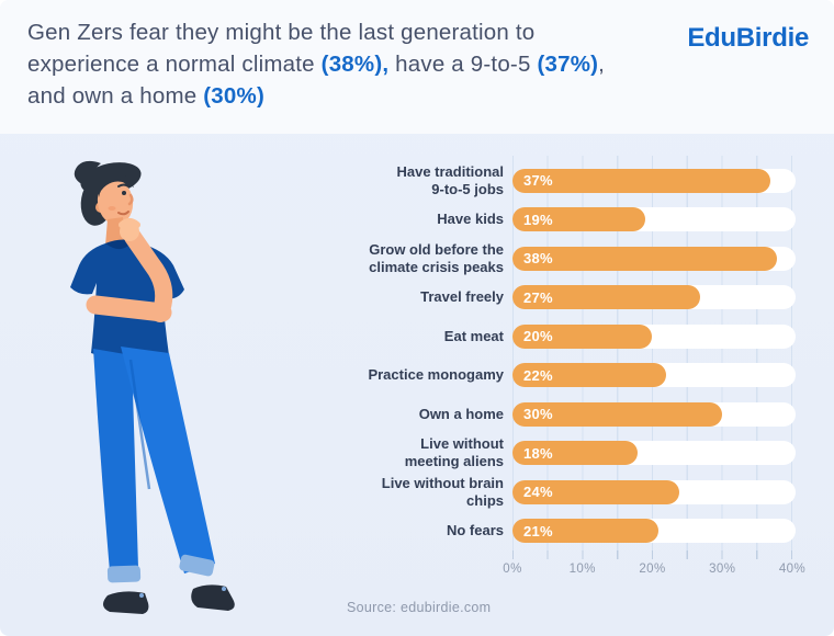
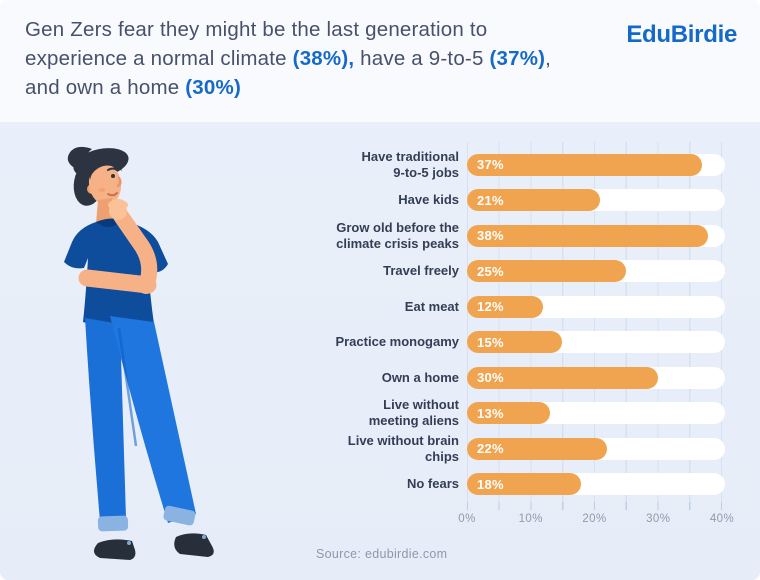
Have kids: 19% -> 21%
Travel freely: 27% -> 25%
Eat meat: 20% -> 12%
Practice monogamy: 22% -> 15%
Live without meeting aliens: 18% -> 13%
Live without brain chips: 24% -> 22%
No fears: 21% -> 18%
